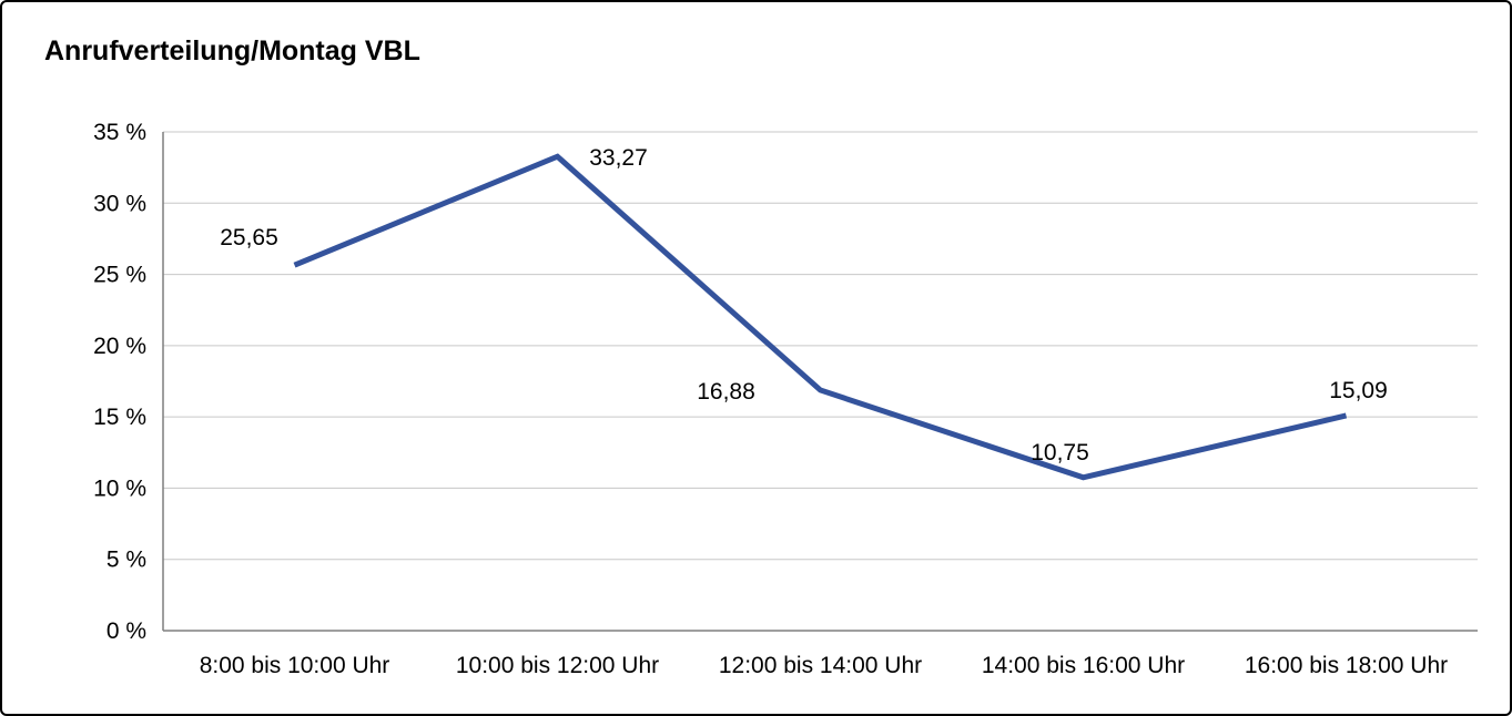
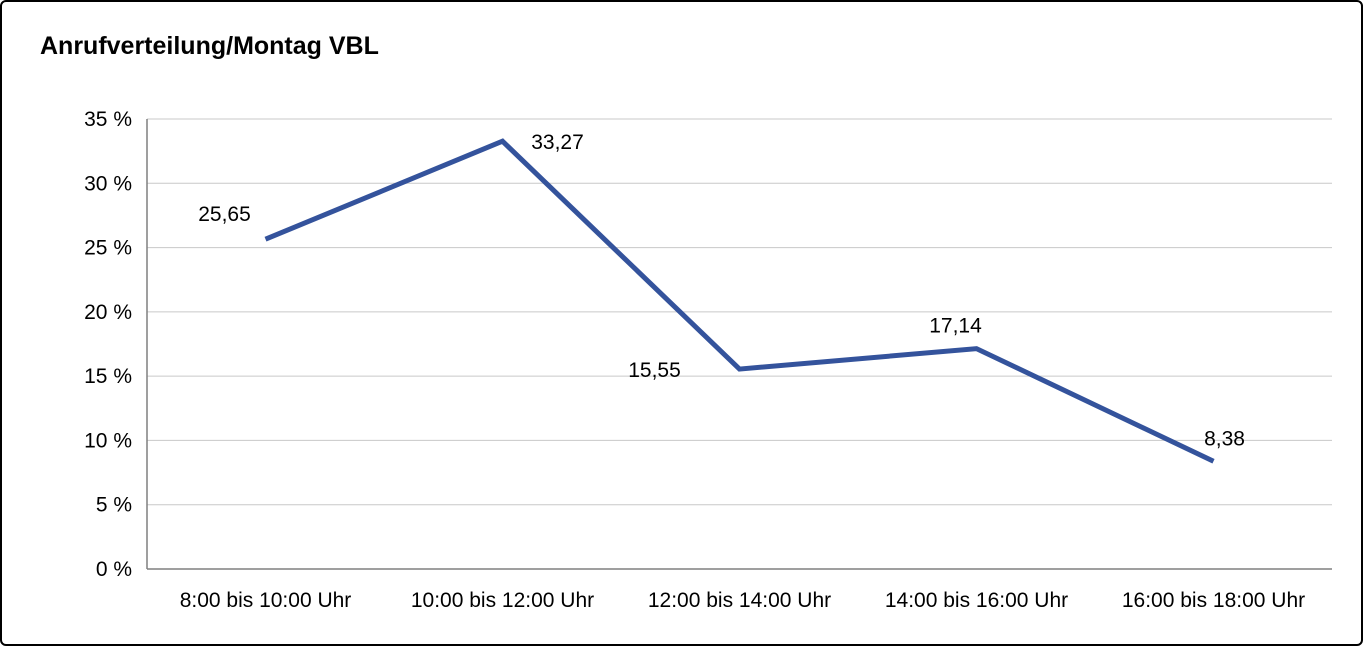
12:00 bis 14:00 Uhr: 16,88 -> 15,55
14:00 bis 16:00 Uhr: 10,75 -> 17,14
16:00 bis 18:00 Uhr: 15,09 -> 8,38
